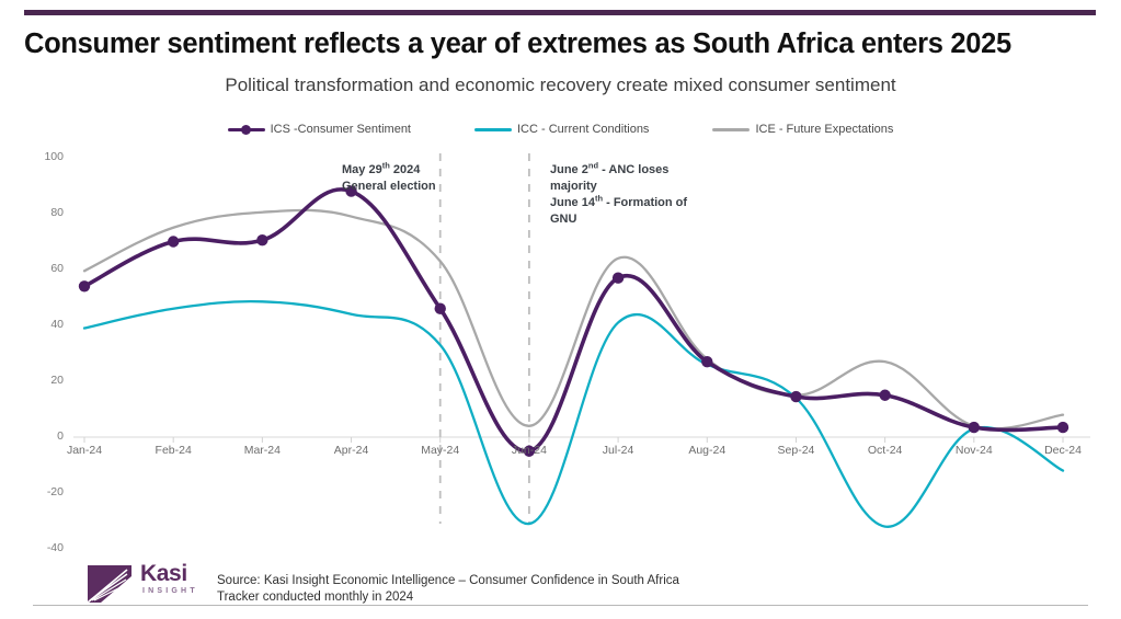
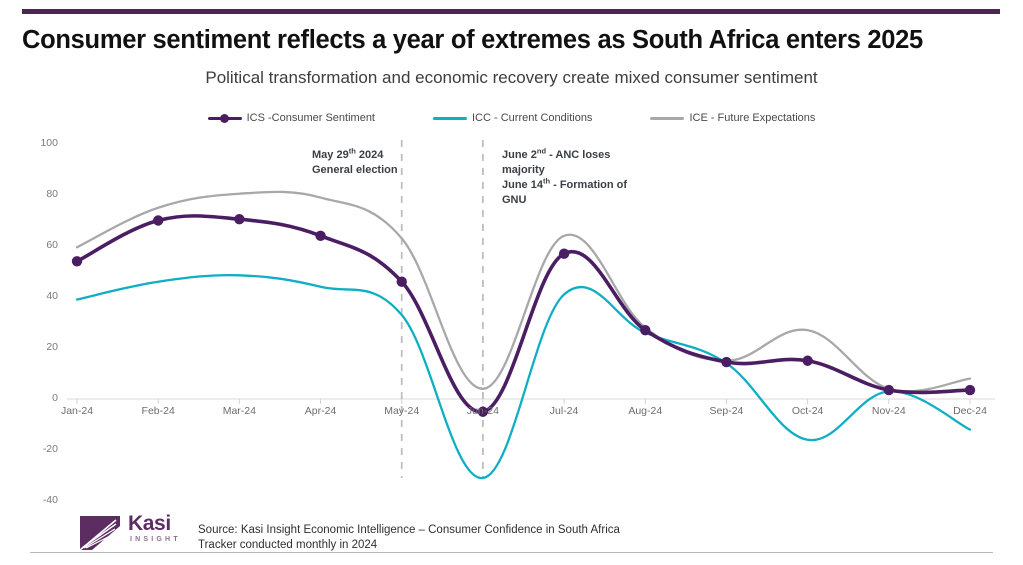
ICS -Consumer Sentiment/Apr-24: 88 -> 64
ICC - Current Conditions/Oct-24: -32 -> -16
